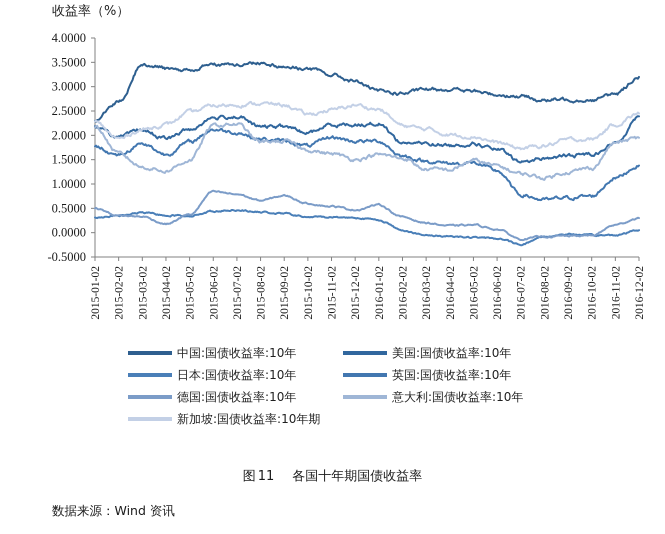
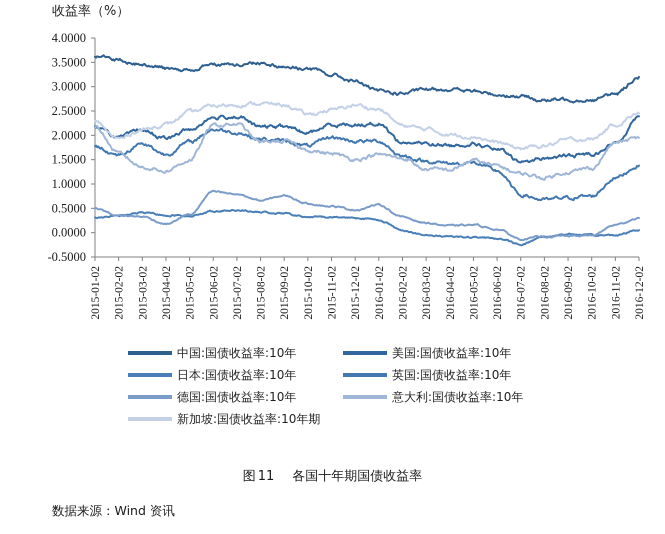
中国:国债收益率:10年/2015-01-02: 2.3 -> 3.6
中国:国债收益率:10年/2015-02-02: 2.7 -> 3.6
